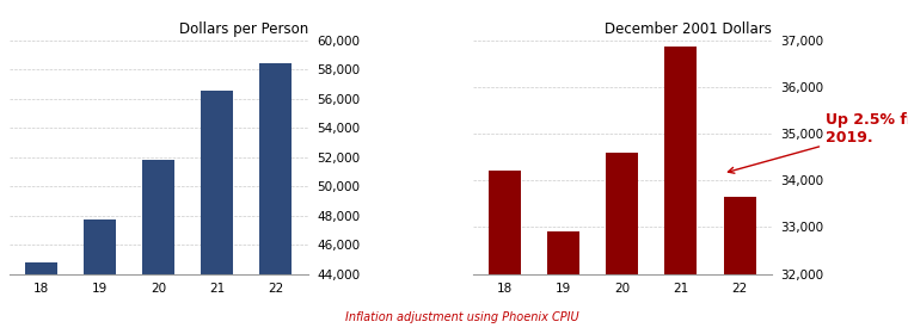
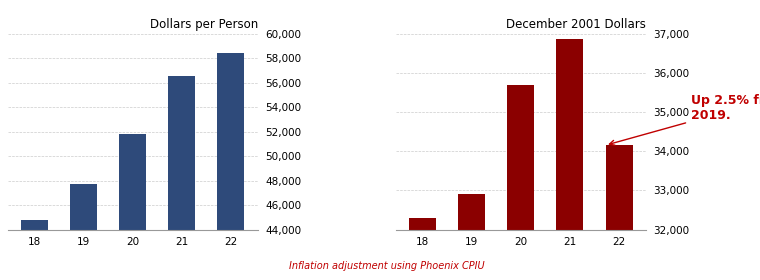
December 2001 Dollars/18: 34,200 -> 32,300
December 2001 Dollars/20: 34,600 -> 35,700
December 2001 Dollars/22: 33,650 -> 34,150
